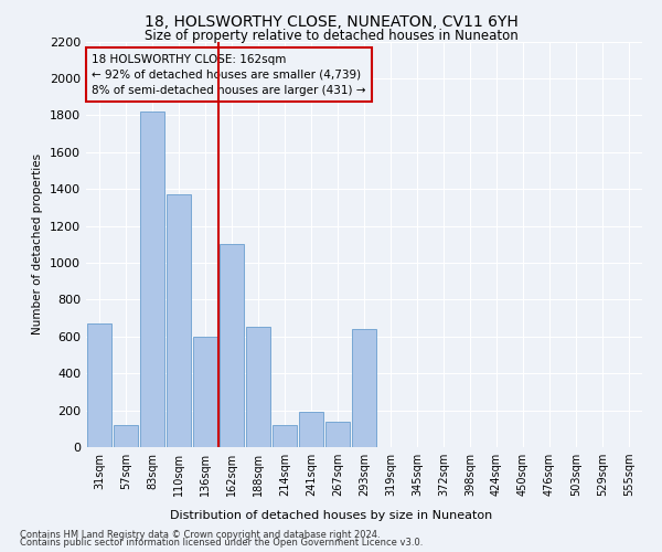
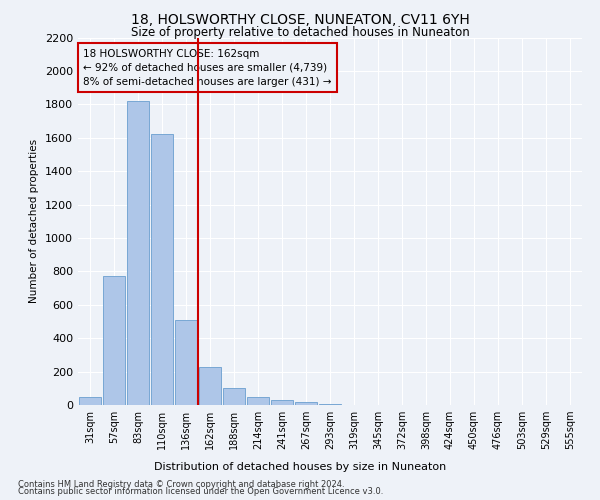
31sqm: 670 -> 50
57sqm: 120 -> 770
110sqm: 1370 -> 1620
136sqm: 600 -> 510
162sqm: 1100 -> 230
188sqm: 650 -> 100
214sqm: 120 -> 50
241sqm: 190 -> 30
267sqm: 140 -> 20
293sqm: 640 -> 0
